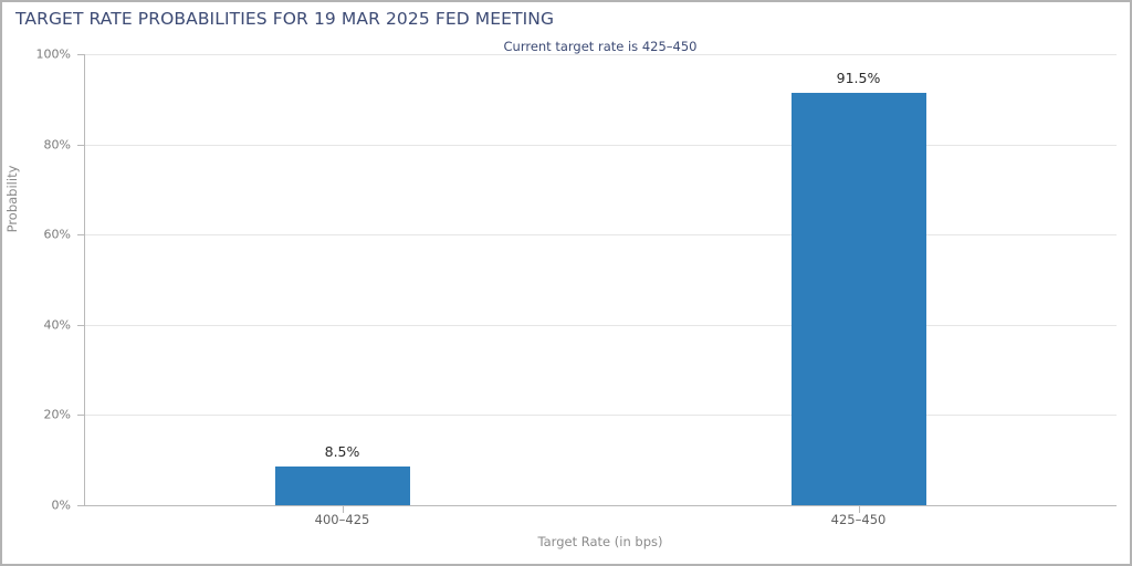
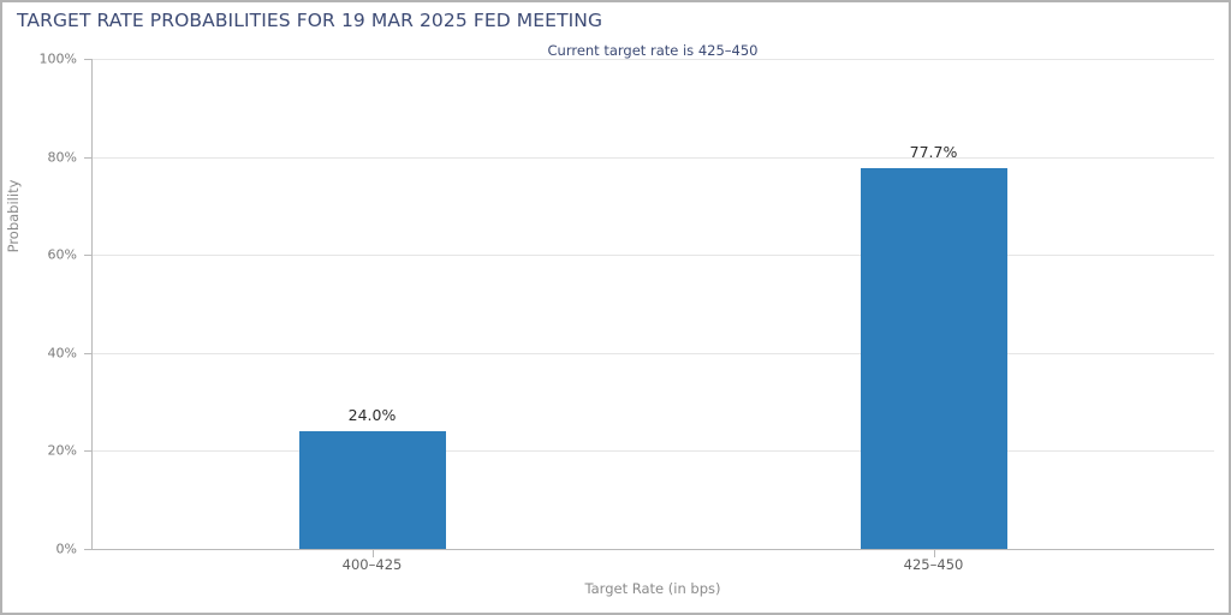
400–425: 8.5% -> 24.0%
425–450: 91.5% -> 77.7%
